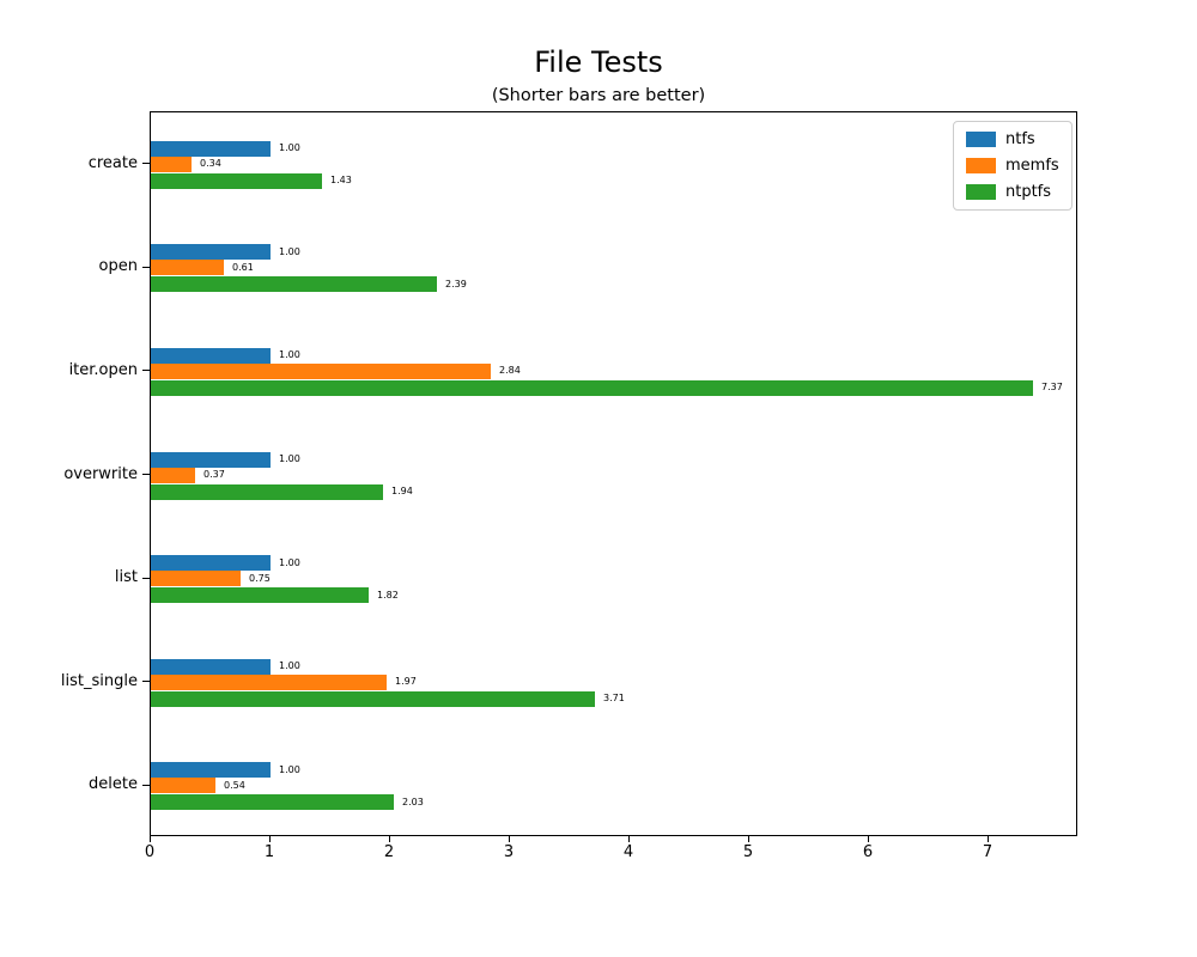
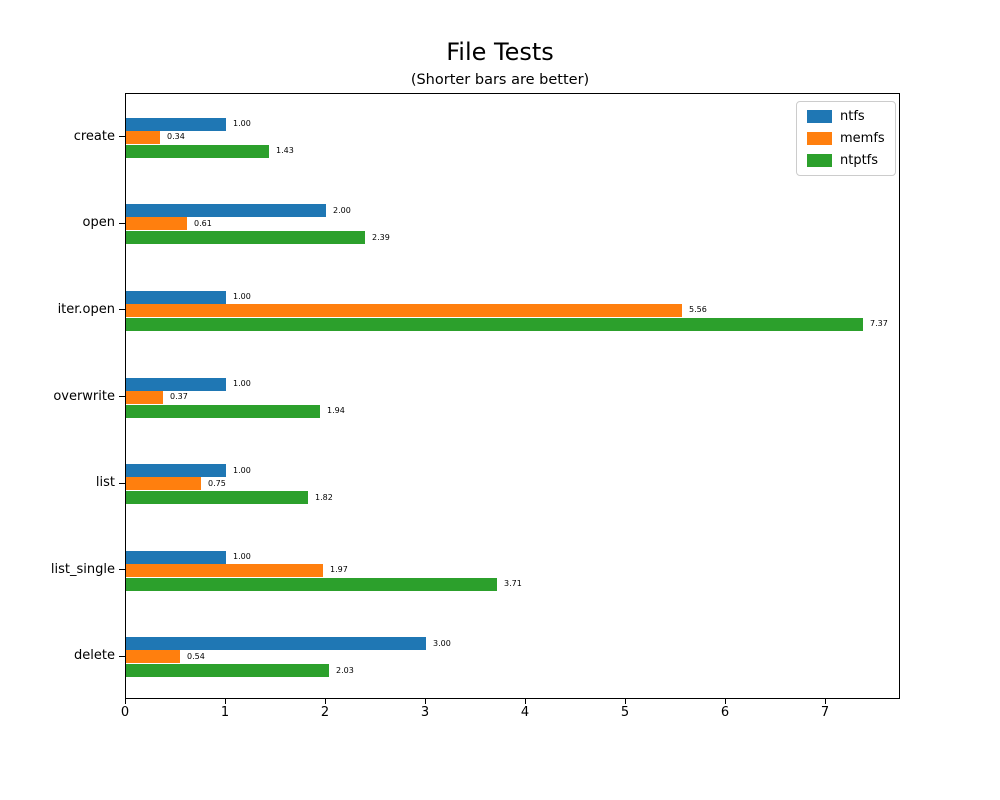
ntfs/open: 1.00 -> 2.00
memfs/iter.open: 2.84 -> 5.56
ntfs/delete: 1.00 -> 3.00
